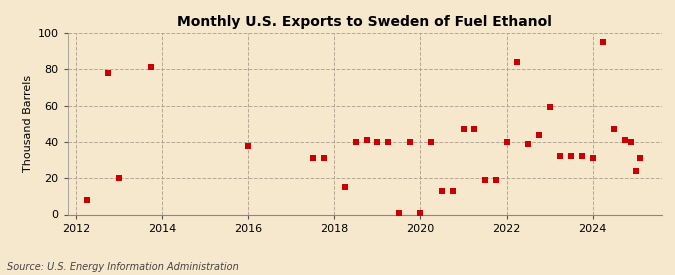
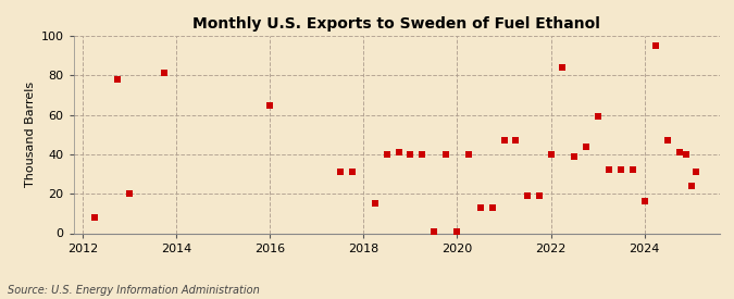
2016: 38 -> 65
2024: 31 -> 16
